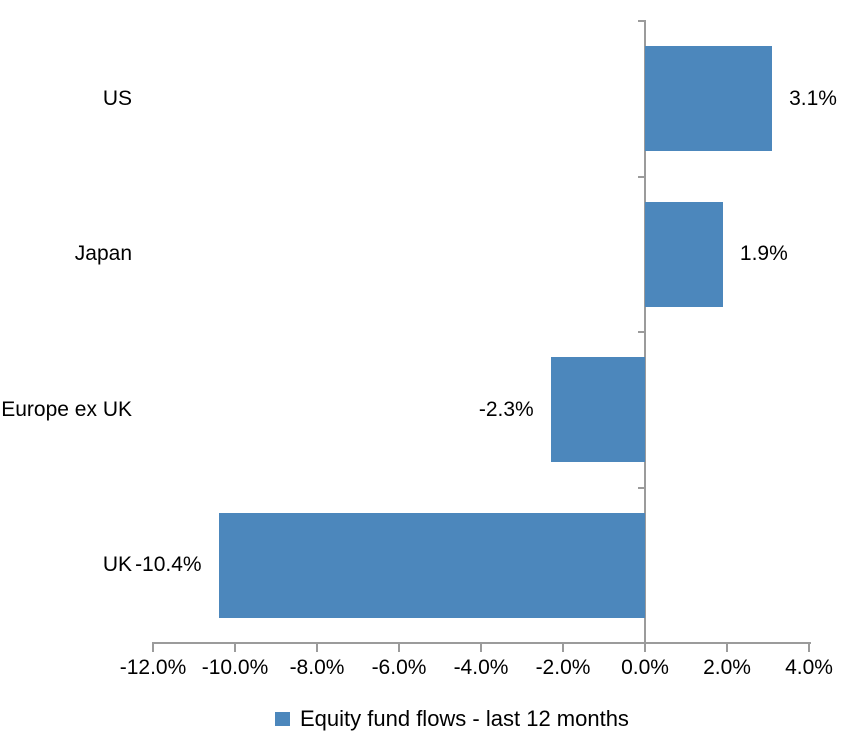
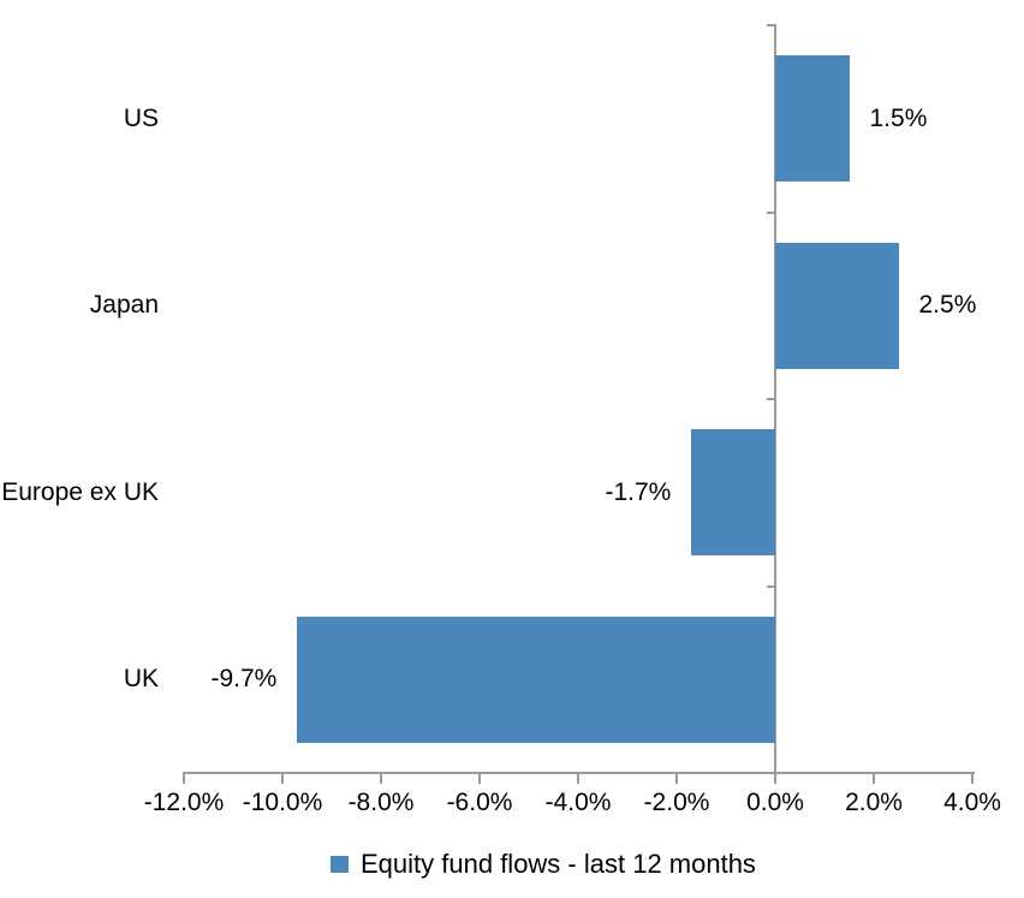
US: 3.1% -> 1.5%
Japan: 1.9% -> 2.5%
Europe ex UK: -2.3% -> -1.7%
UK: -10.4% -> -9.7%
